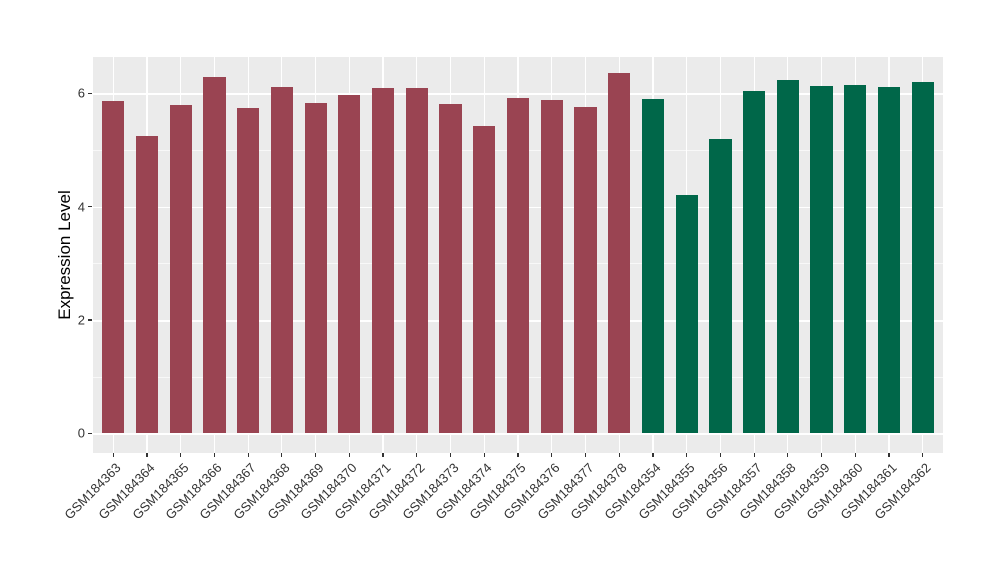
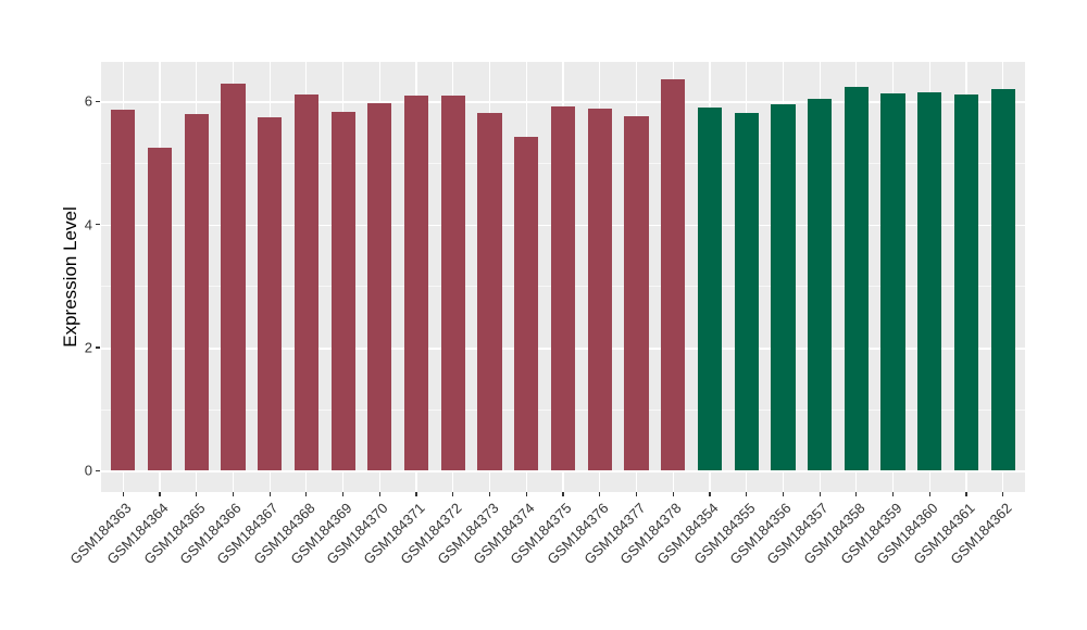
GSM184355: 4.2 -> 5.8
GSM184356: 5.2 -> 6.0
